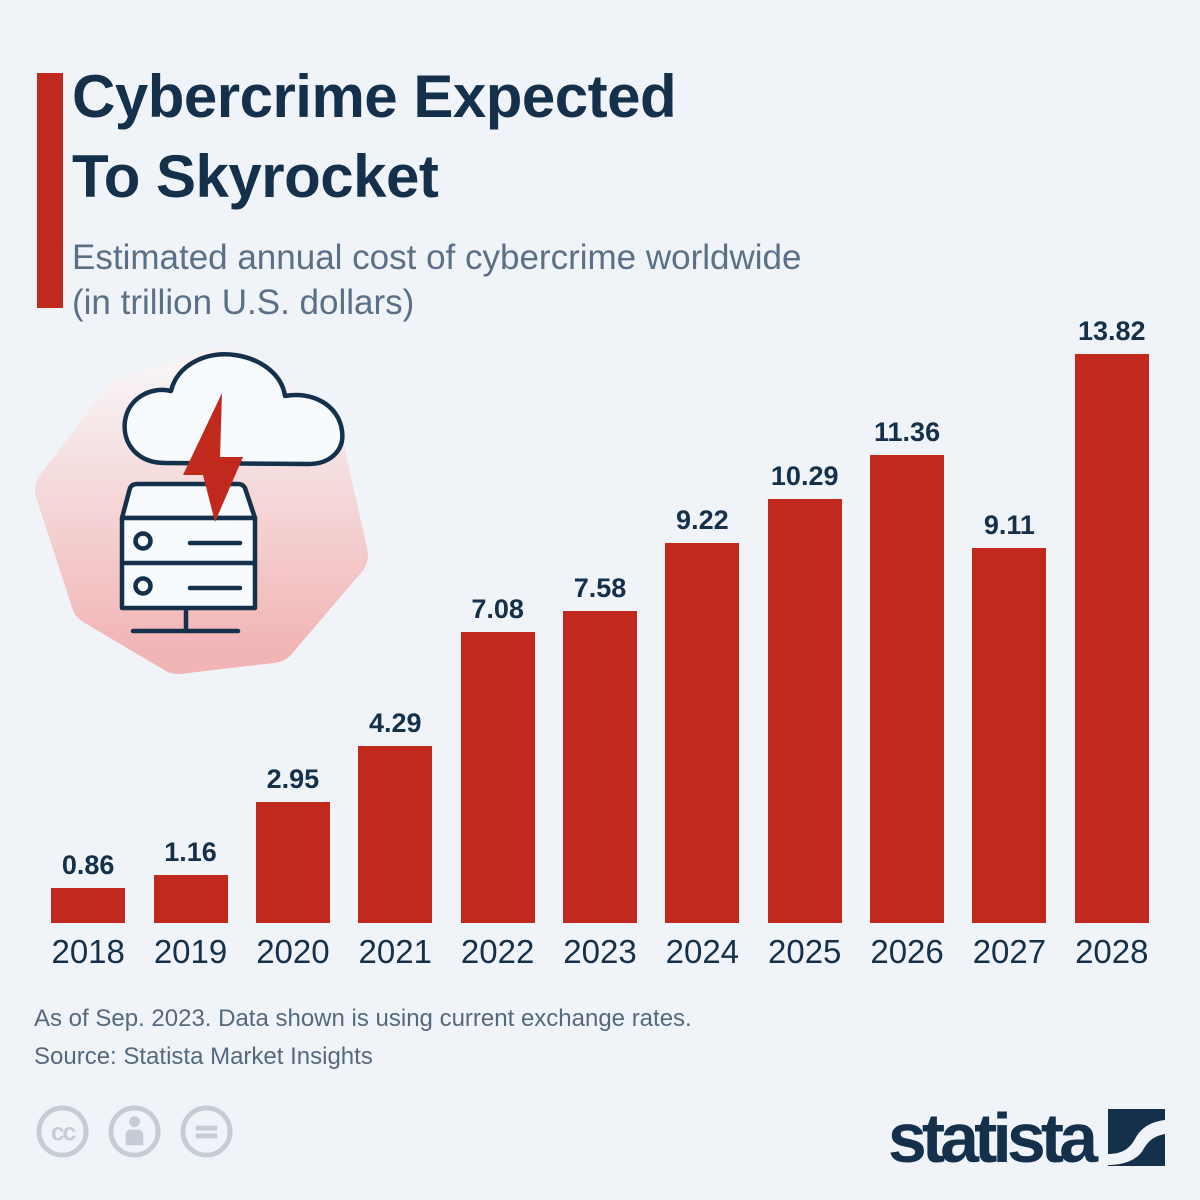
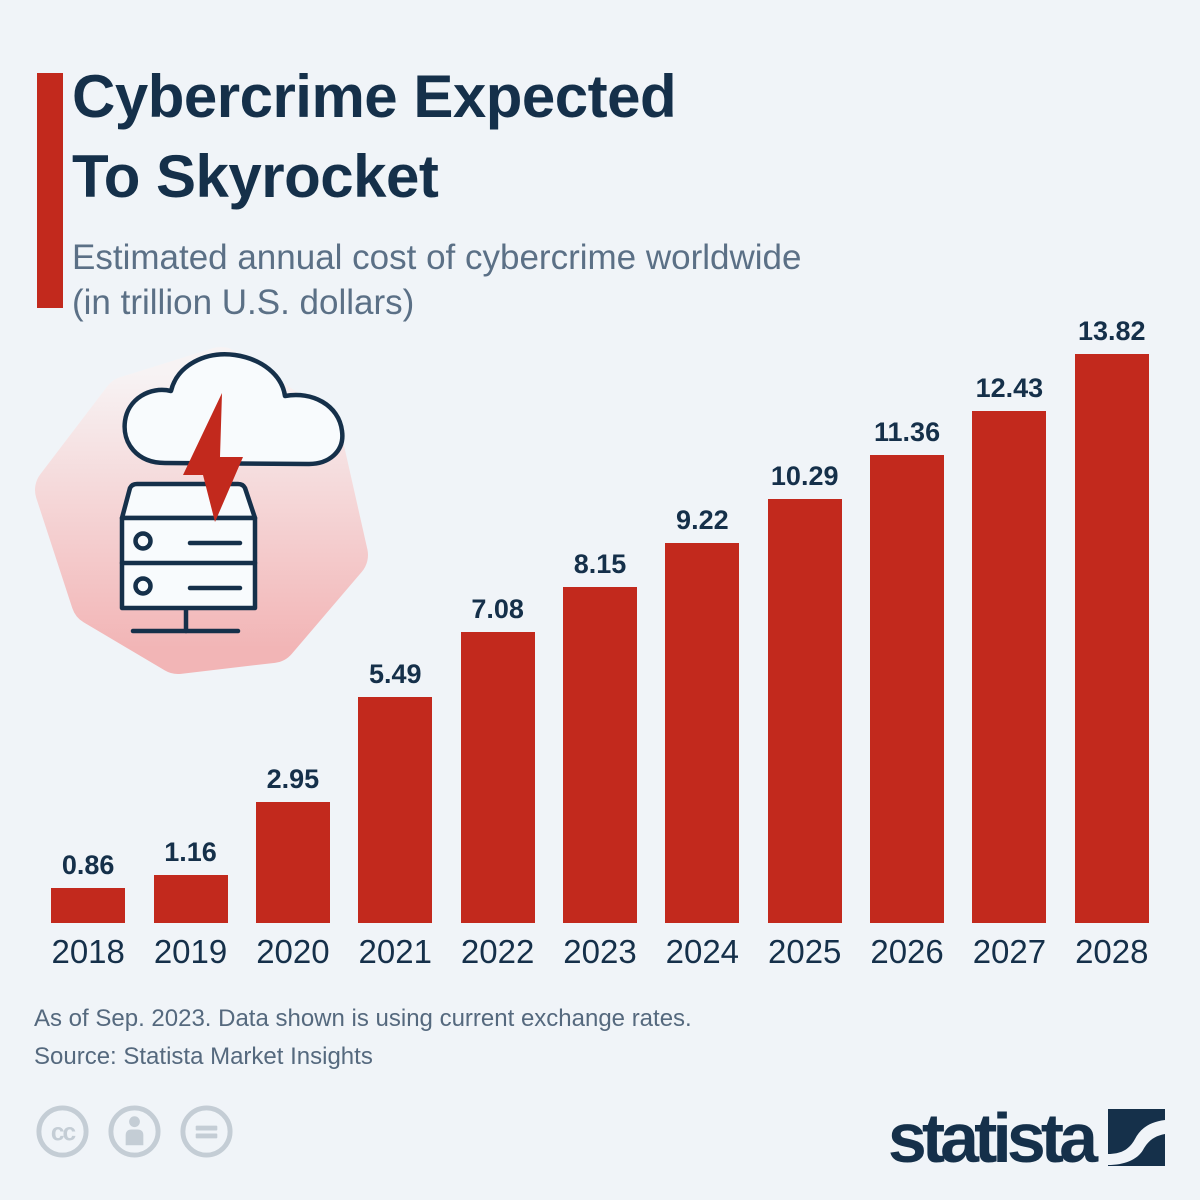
2021: 4.29 -> 5.49
2023: 7.58 -> 8.15
2027: 9.11 -> 12.43
